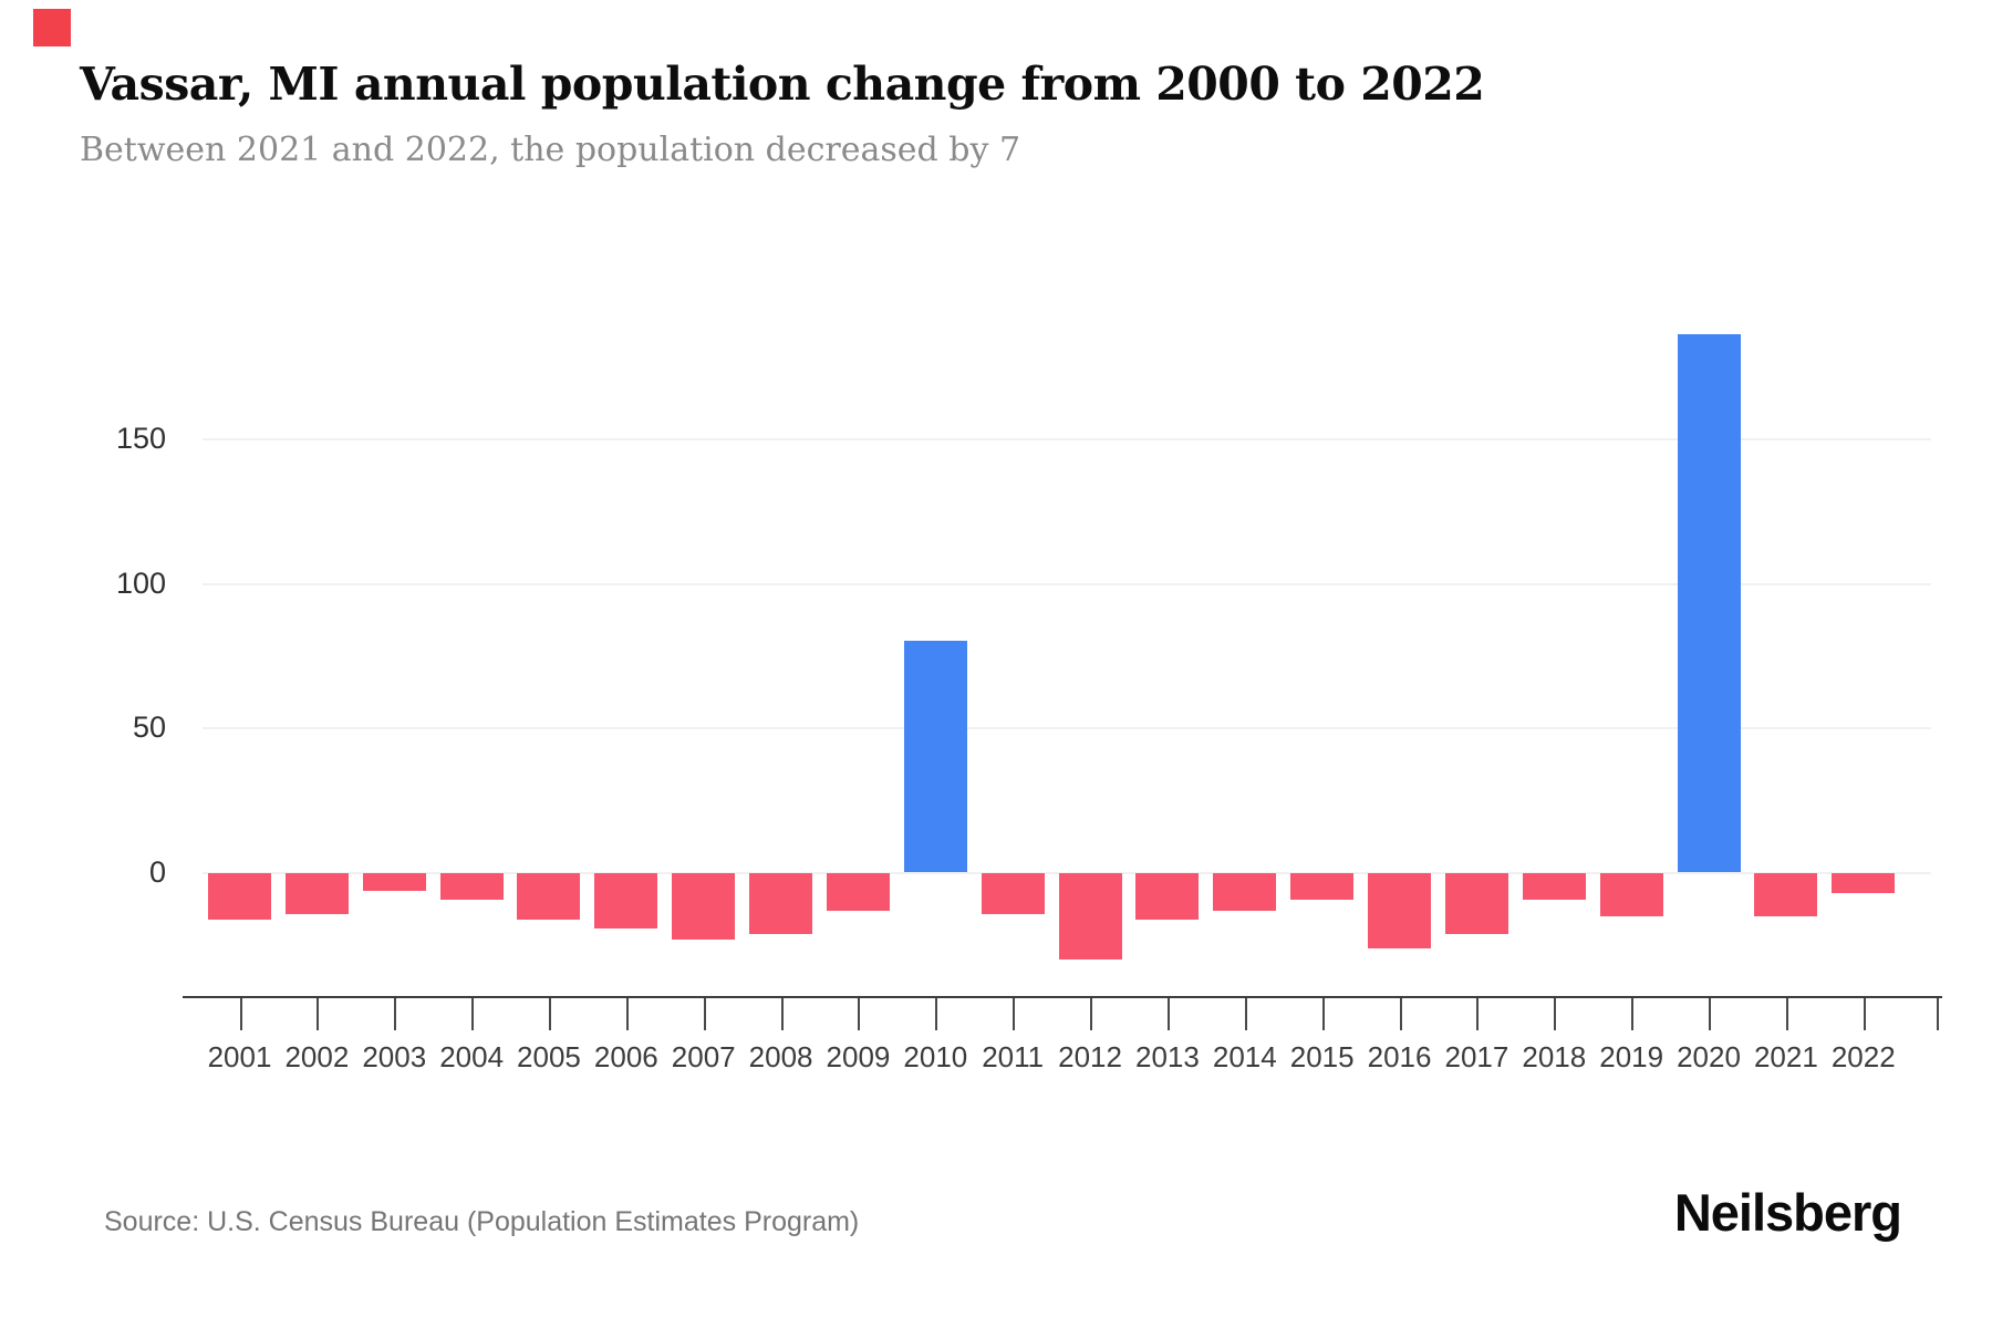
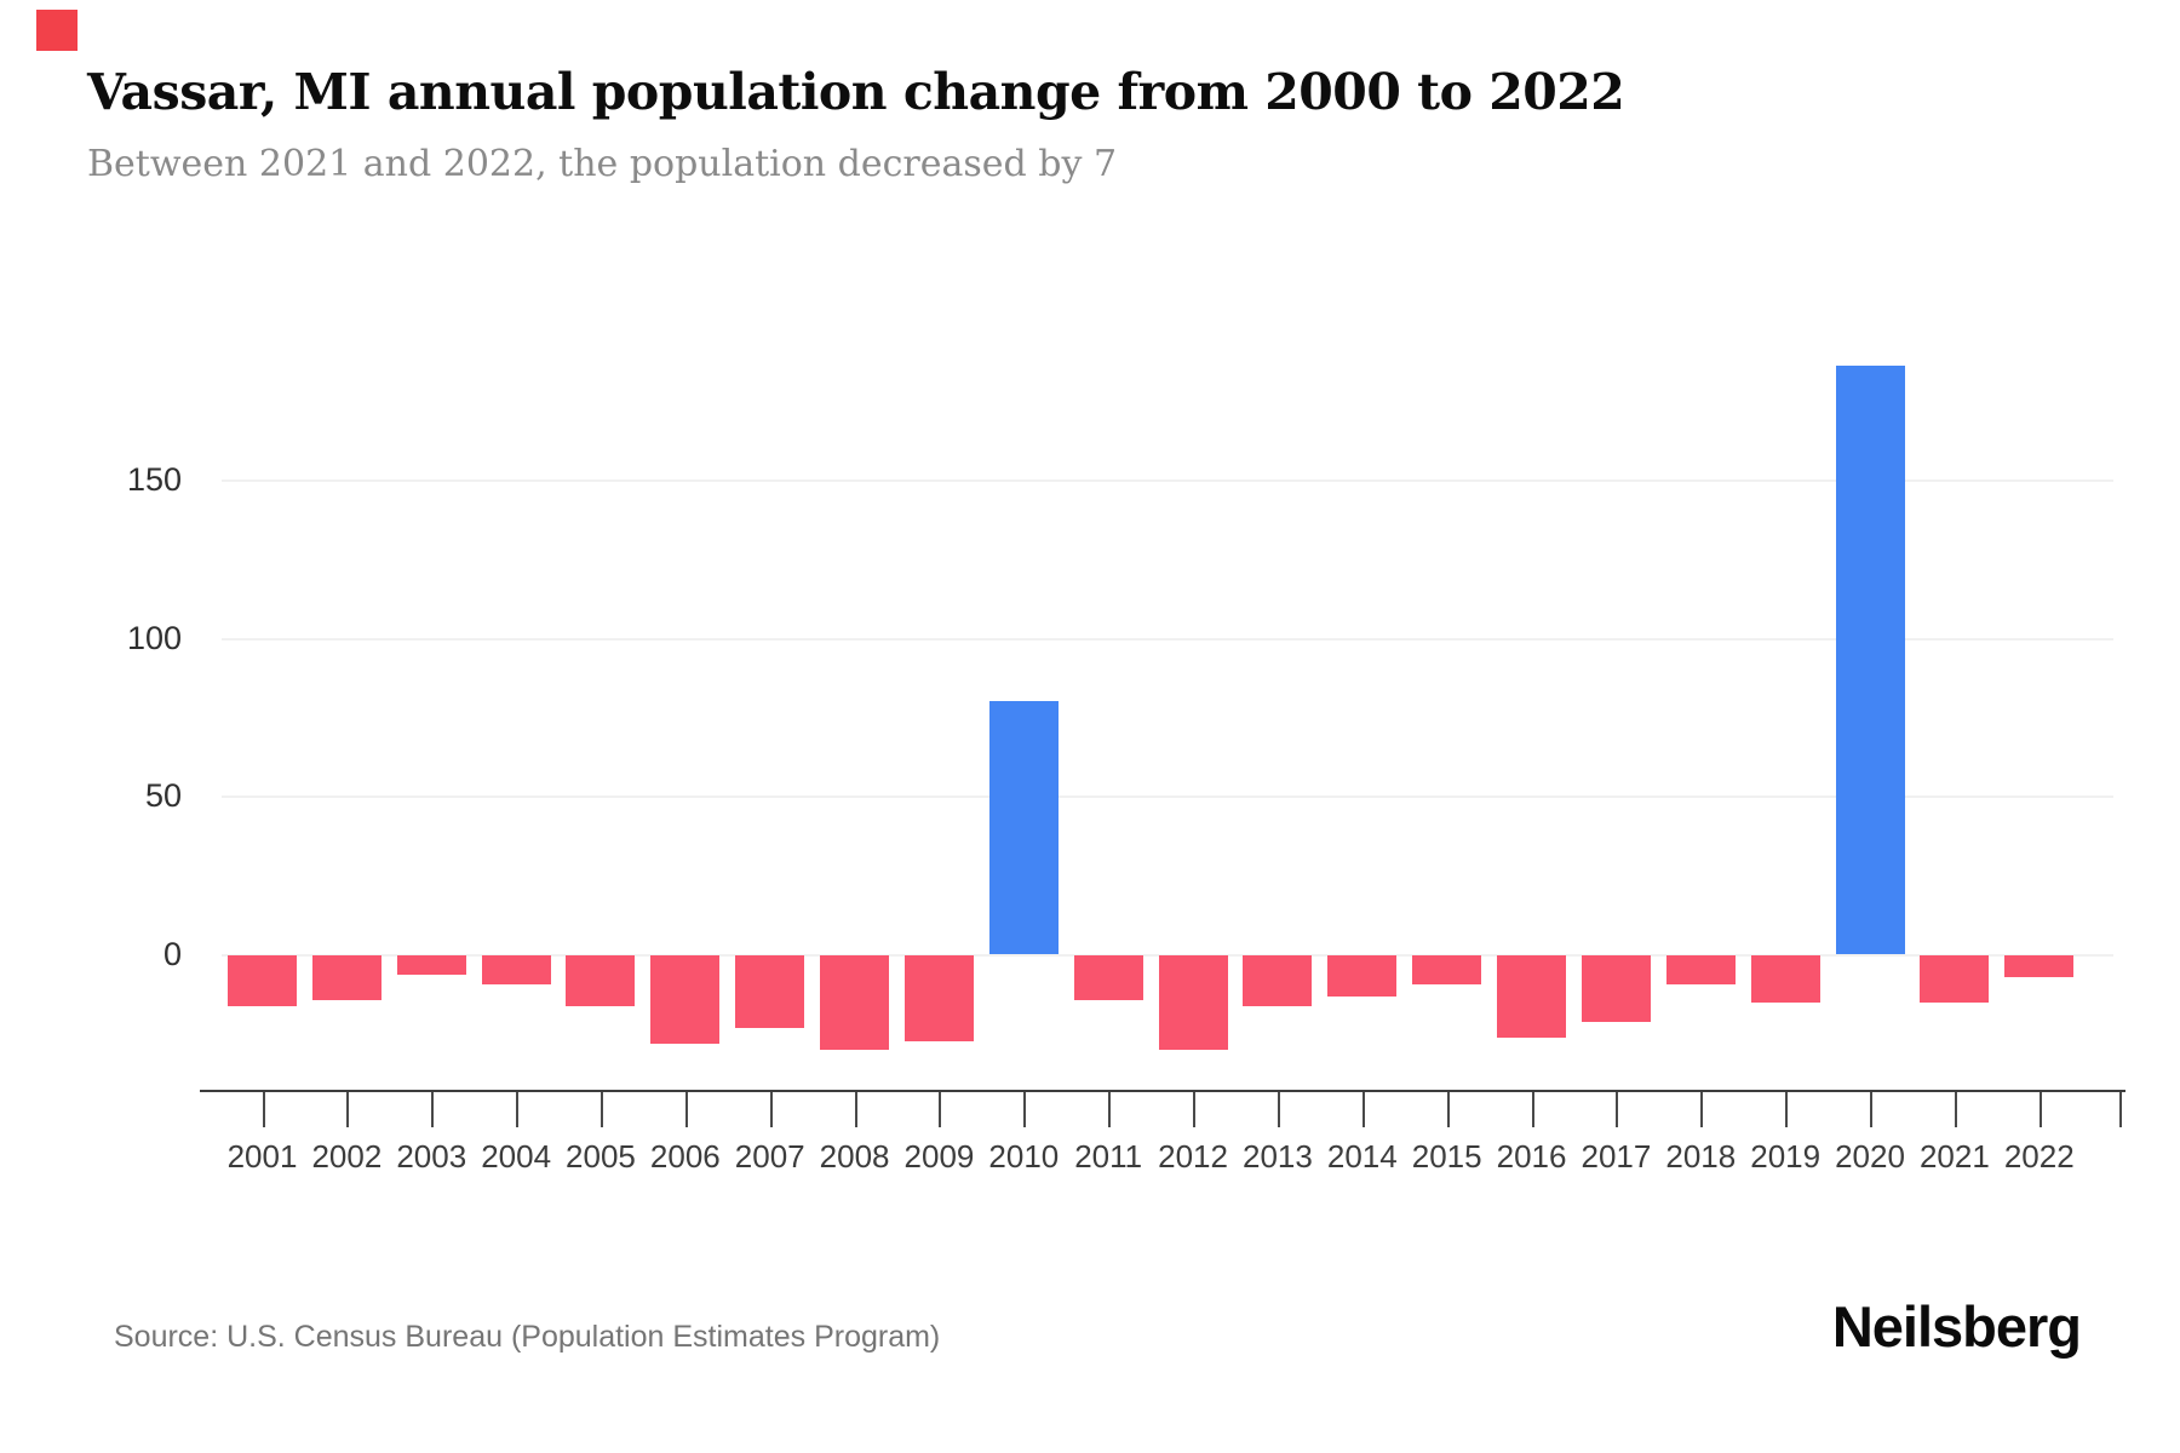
2006: -19 -> -28
2008: -21 -> -30
2009: -13 -> -27
